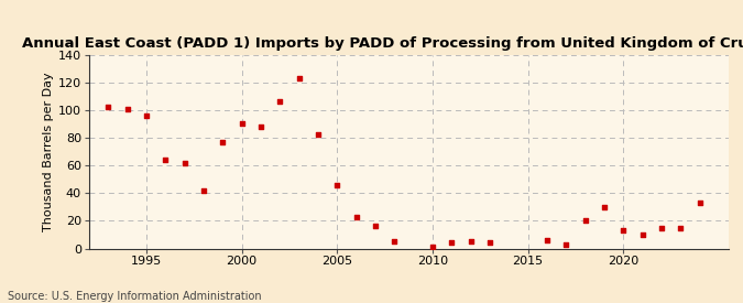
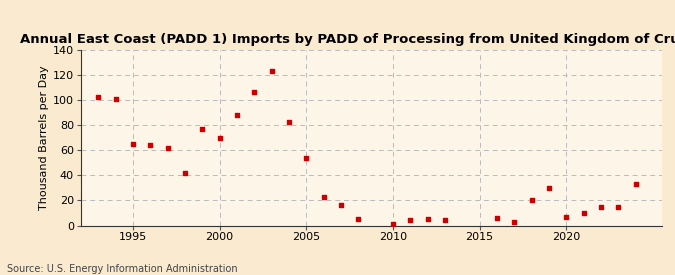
1995: 96 -> 65
2000: 90 -> 70
2005: 46 -> 54
2020: 13 -> 7
